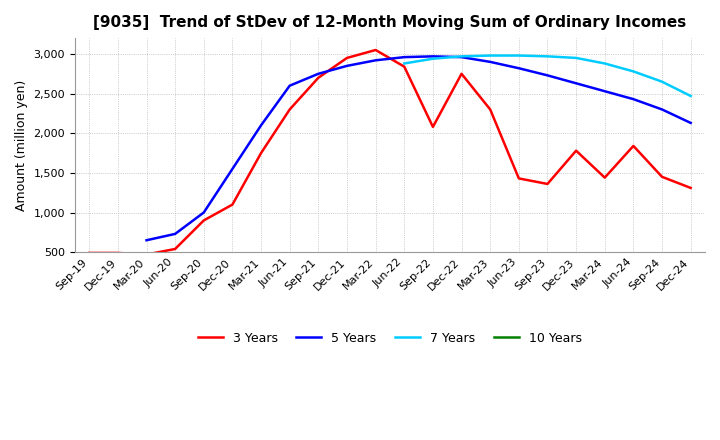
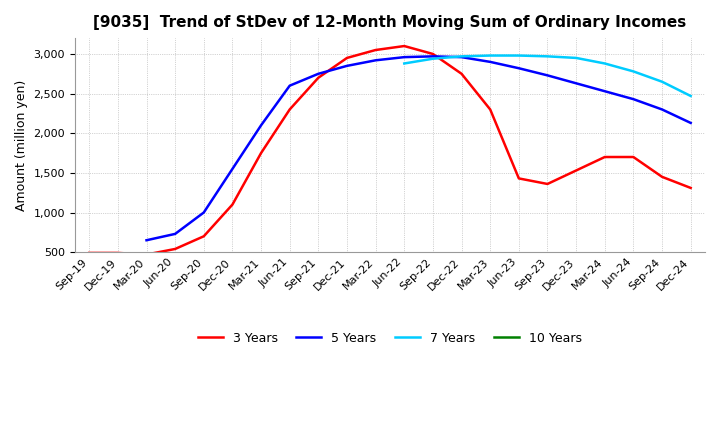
3 Years/Sep-20: 900 -> 700
3 Years/Jun-22: 2,840 -> 3,100
3 Years/Sep-22: 2,080 -> 3,000
3 Years/Dec-23: 1,780 -> 1,530
3 Years/Mar-24: 1,440 -> 1,700
3 Years/Jun-24: 1,840 -> 1,700
